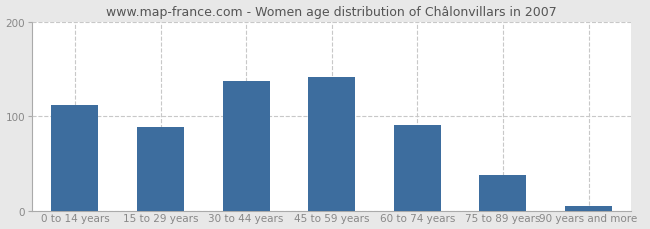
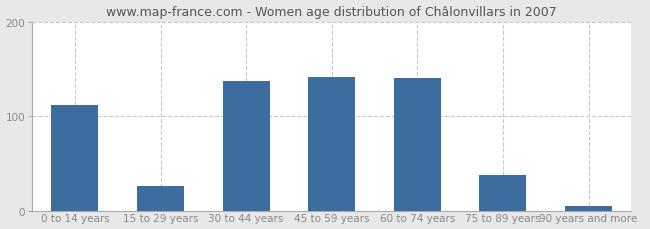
15 to 29 years: 88 -> 26
60 to 74 years: 91 -> 140
